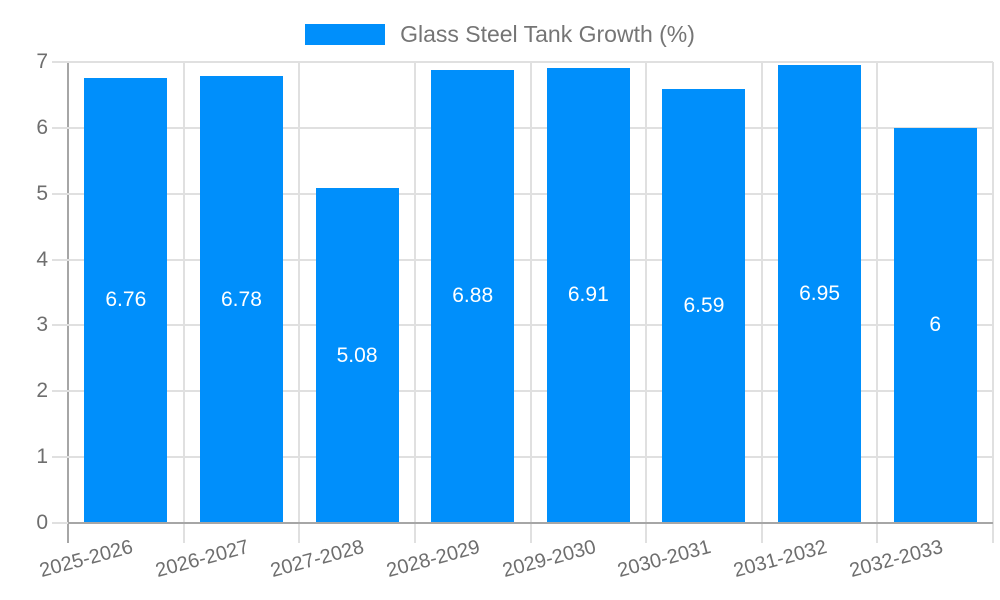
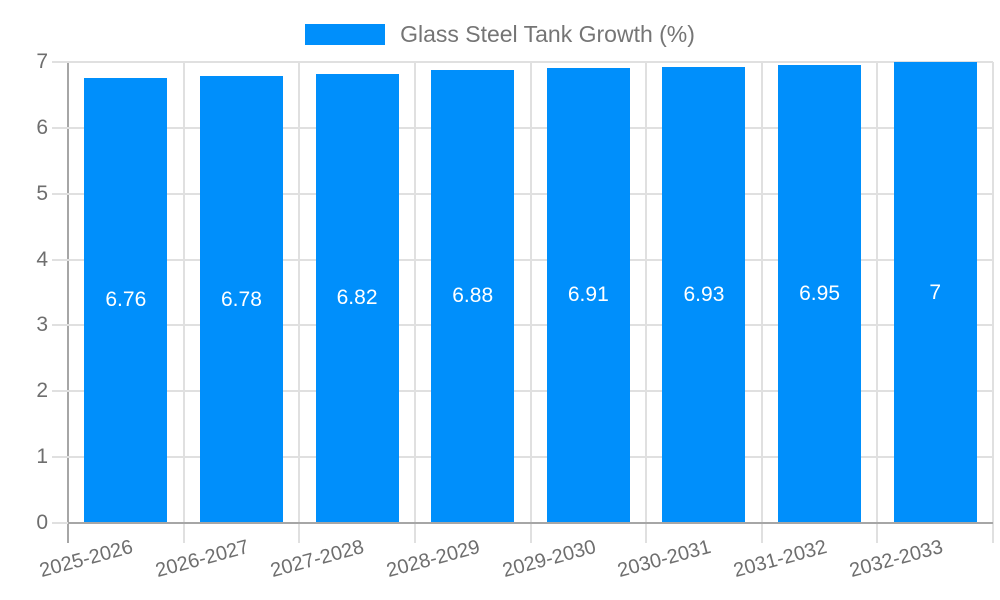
2027-2028: 5.08 -> 6.82
2030-2031: 6.59 -> 6.93
2032-2033: 6 -> 7
